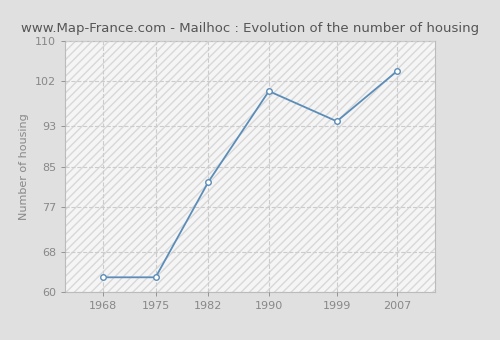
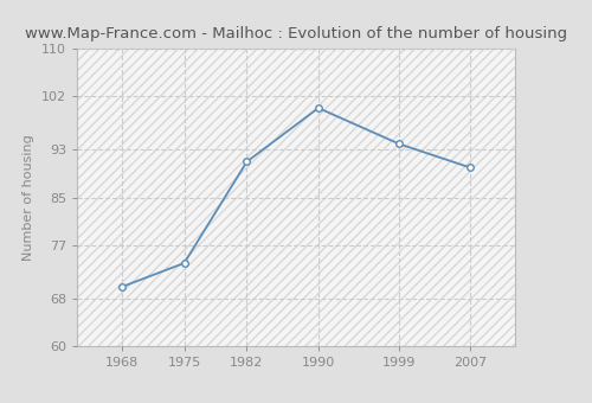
1968: 63 -> 70
1975: 63 -> 74
1982: 82 -> 91
2007: 104 -> 90
